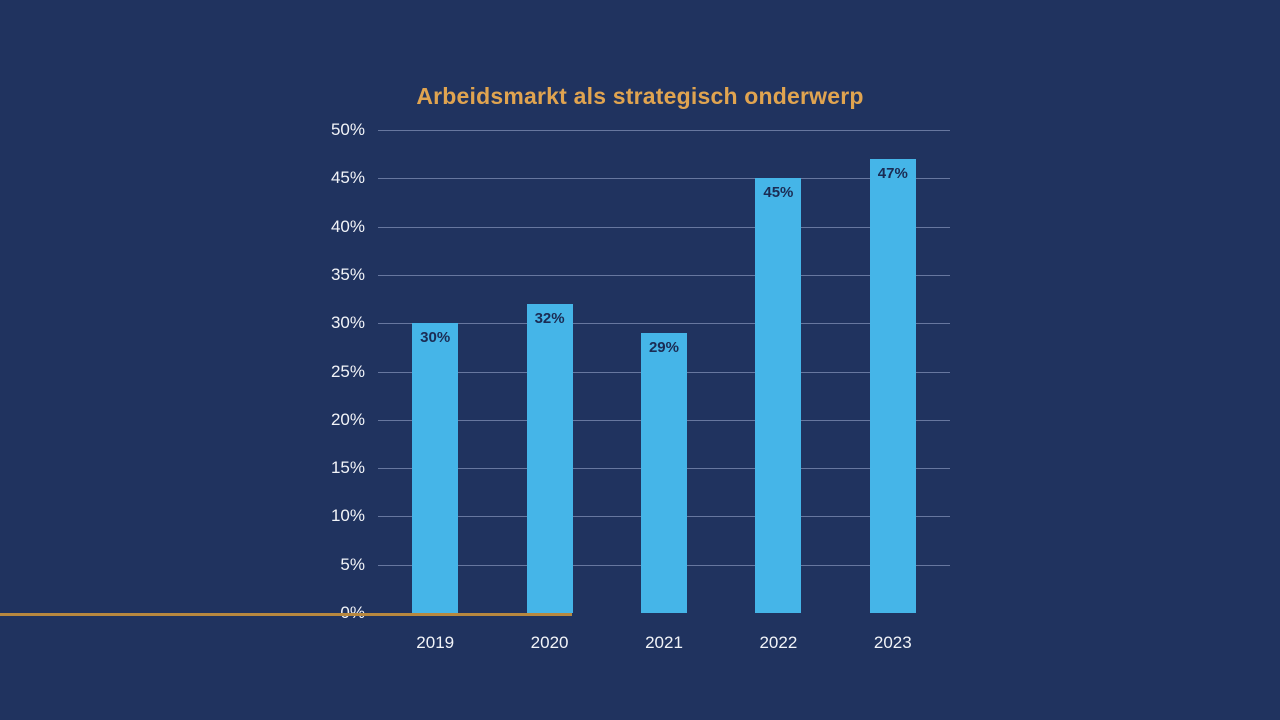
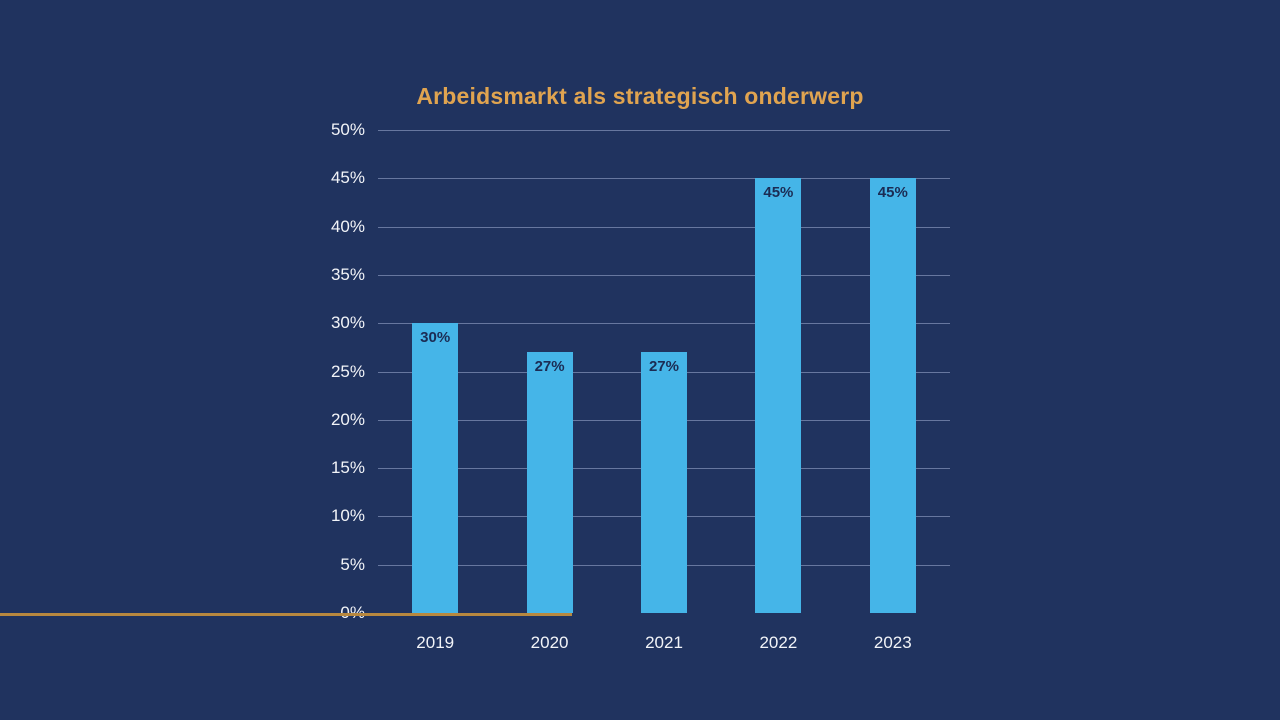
2020: 32% -> 27%
2021: 29% -> 27%
2023: 47% -> 45%
